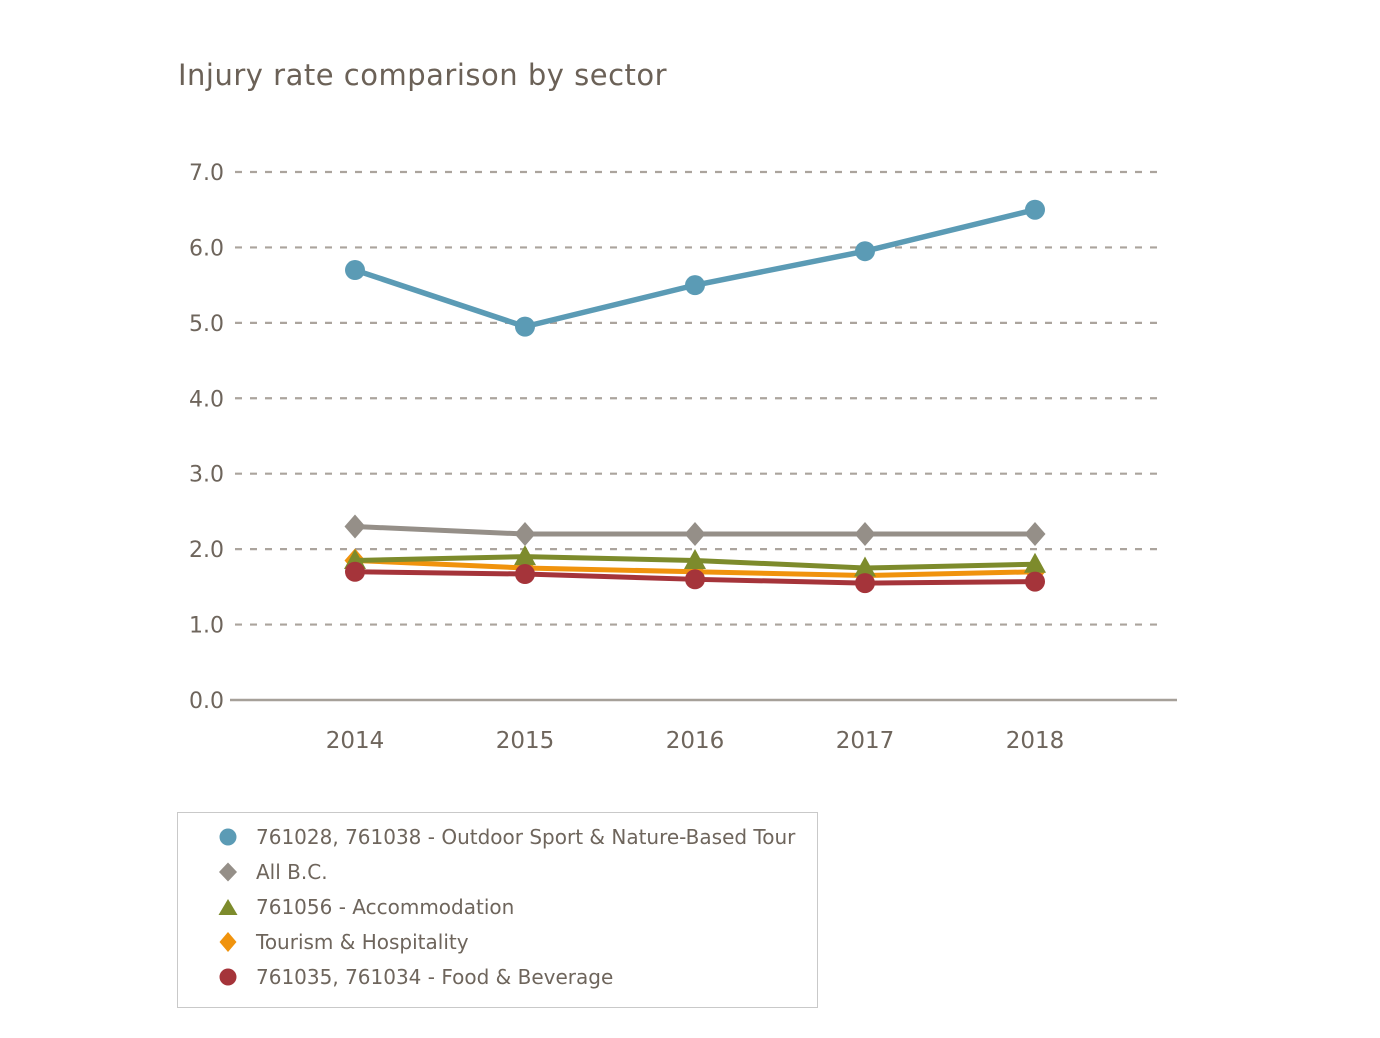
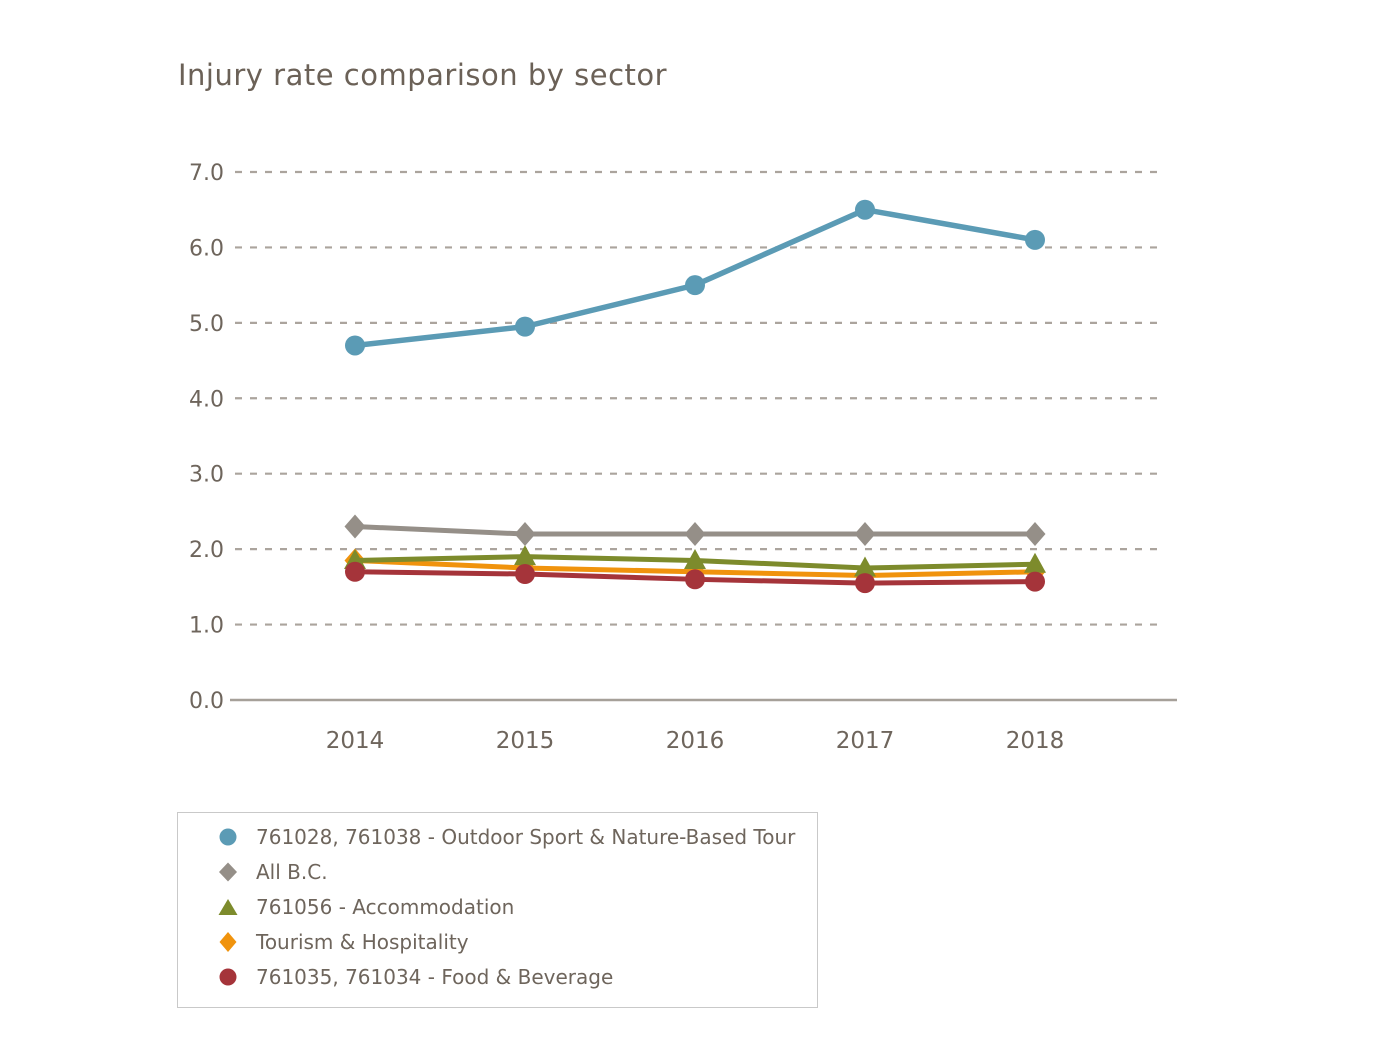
761028, 761038 - Outdoor Sport & Nature-Based Tour/2014: 5.7 -> 4.7
761028, 761038 - Outdoor Sport & Nature-Based Tour/2017: 6.0 -> 6.5
761028, 761038 - Outdoor Sport & Nature-Based Tour/2018: 6.5 -> 6.1
